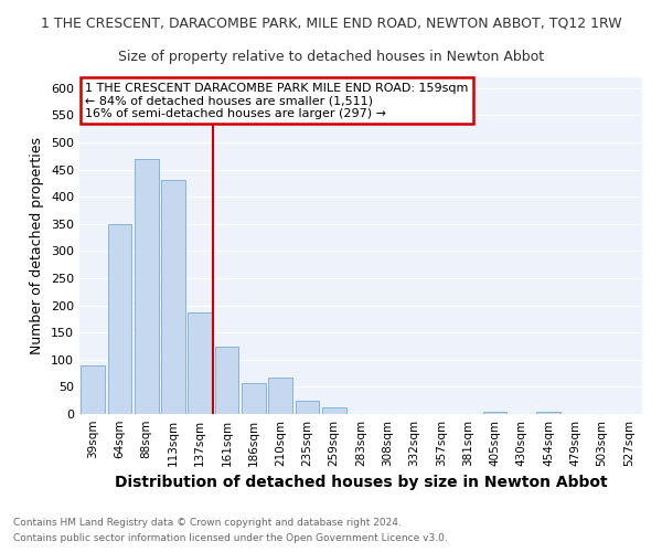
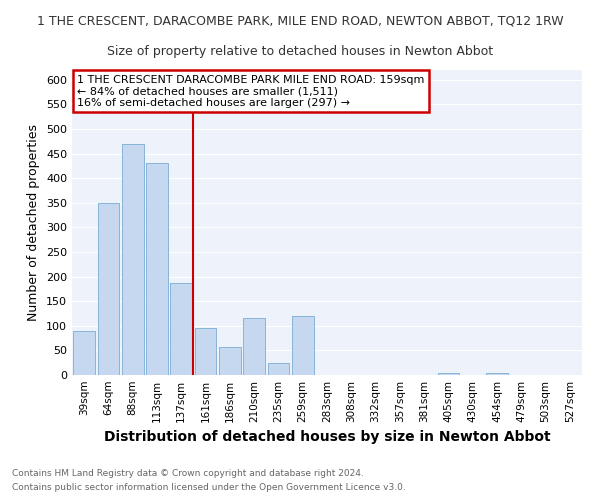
161sqm: 125 -> 95
210sqm: 68 -> 115
259sqm: 12 -> 120
